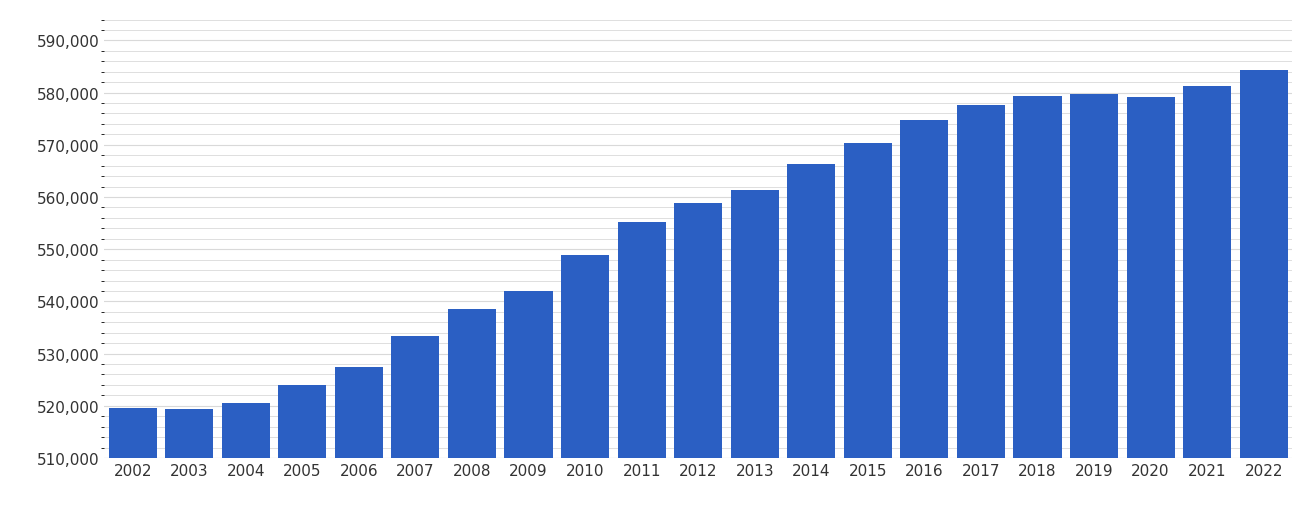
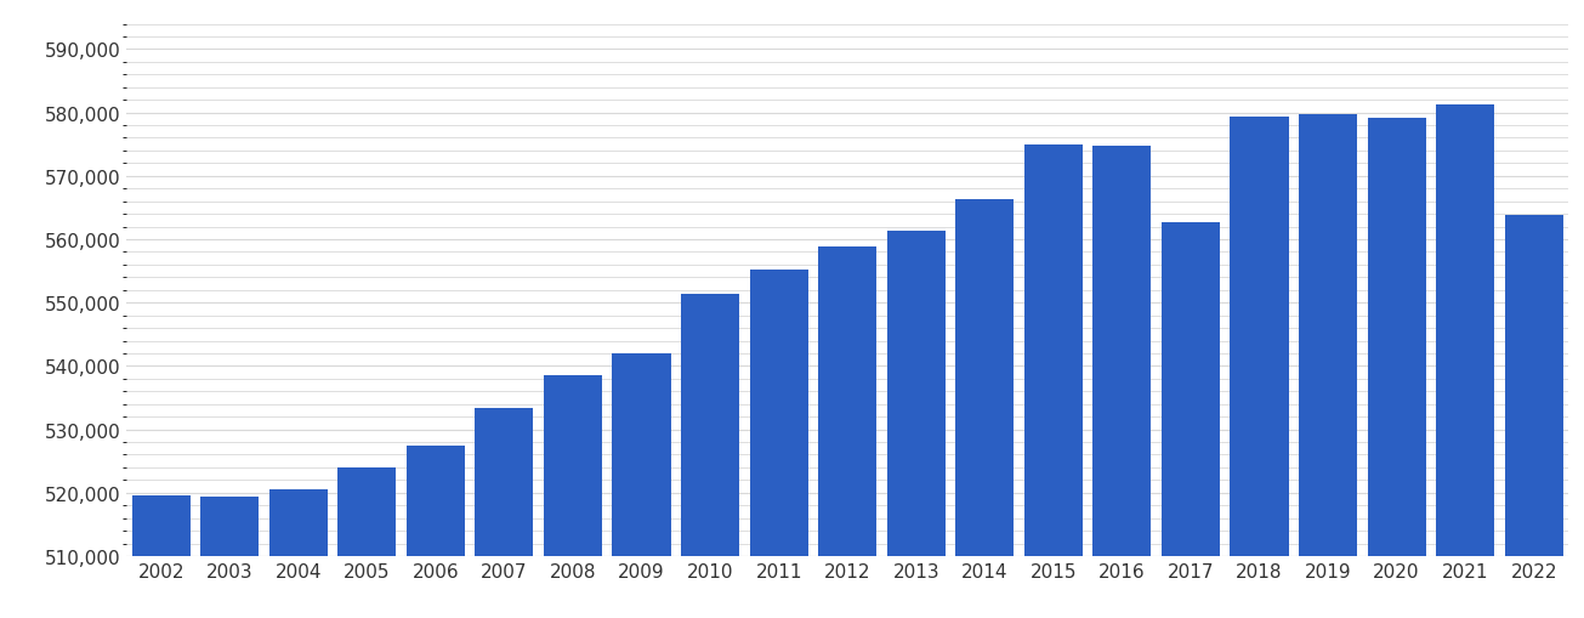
2010: 548,800 -> 551,400
2015: 570,300 -> 575,000
2017: 577,700 -> 562,600
2022: 584,400 -> 563,800
